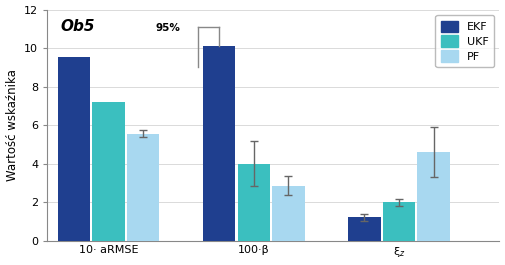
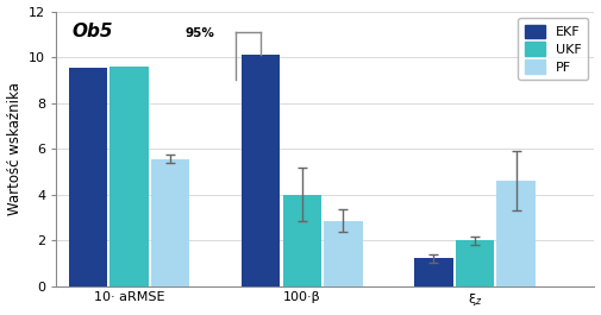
UKF/10· aRMSE: 7.2 -> 9.6
